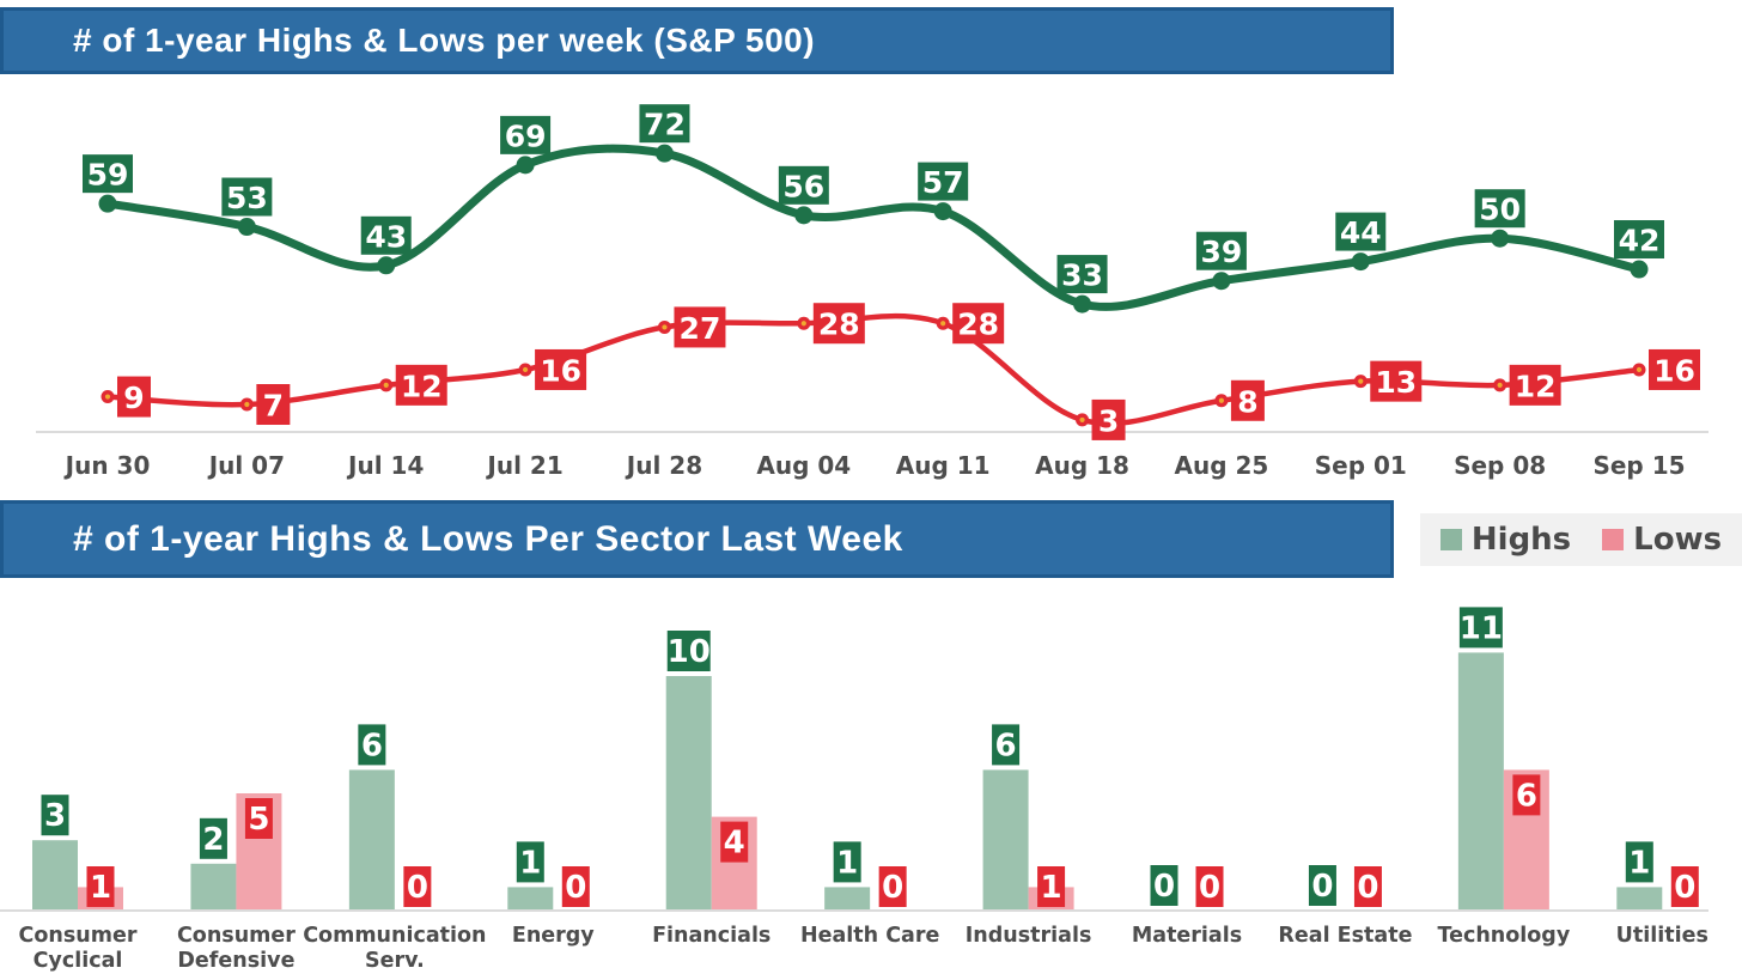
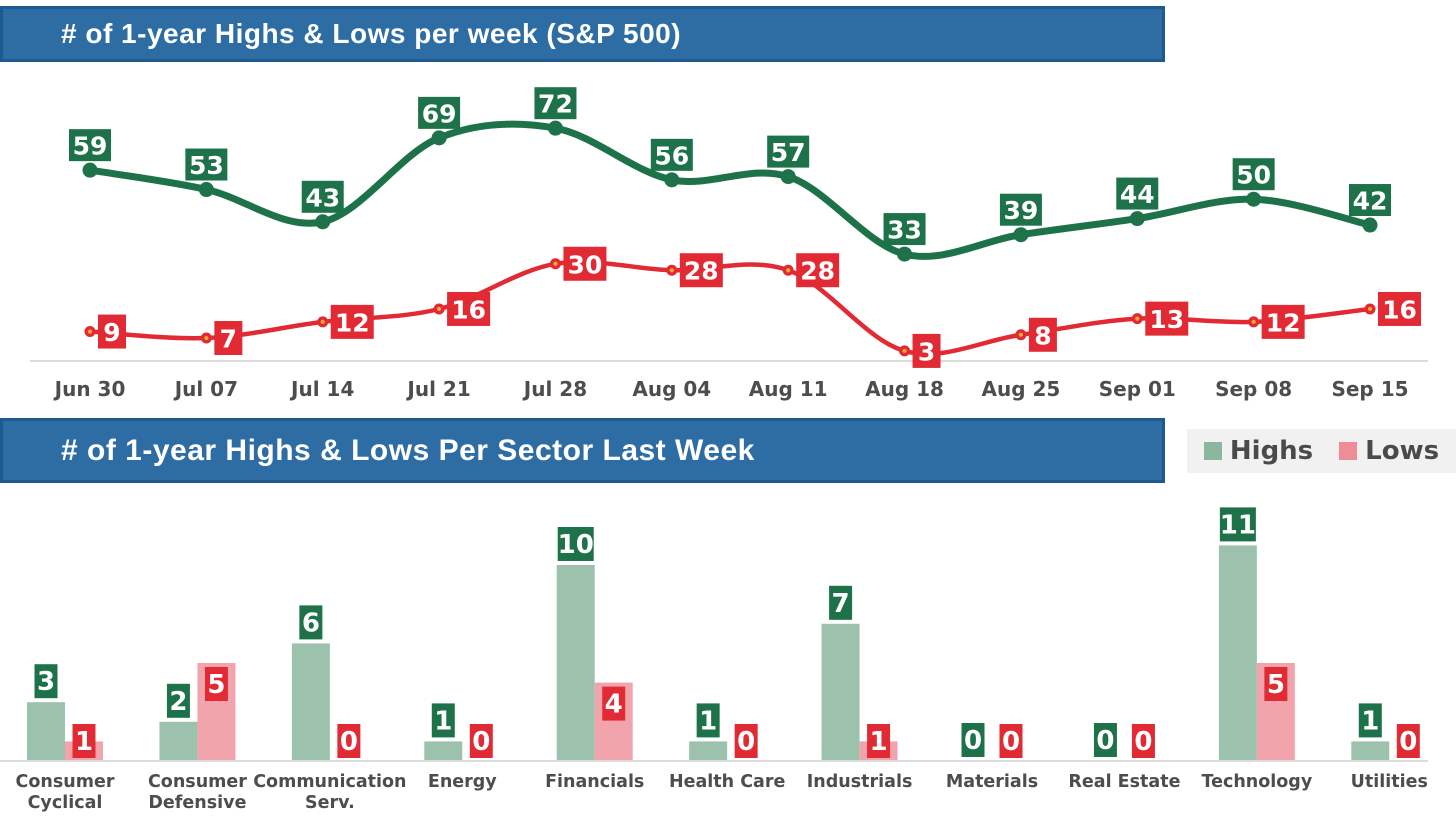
# of 1-year Highs & Lows per week (S&P 500)/Lows/Jul 28: 27 -> 30
# of 1-year Highs & Lows Per Sector Last Week/Highs/Industrials: 6 -> 7
# of 1-year Highs & Lows Per Sector Last Week/Lows/Technology: 6 -> 5
